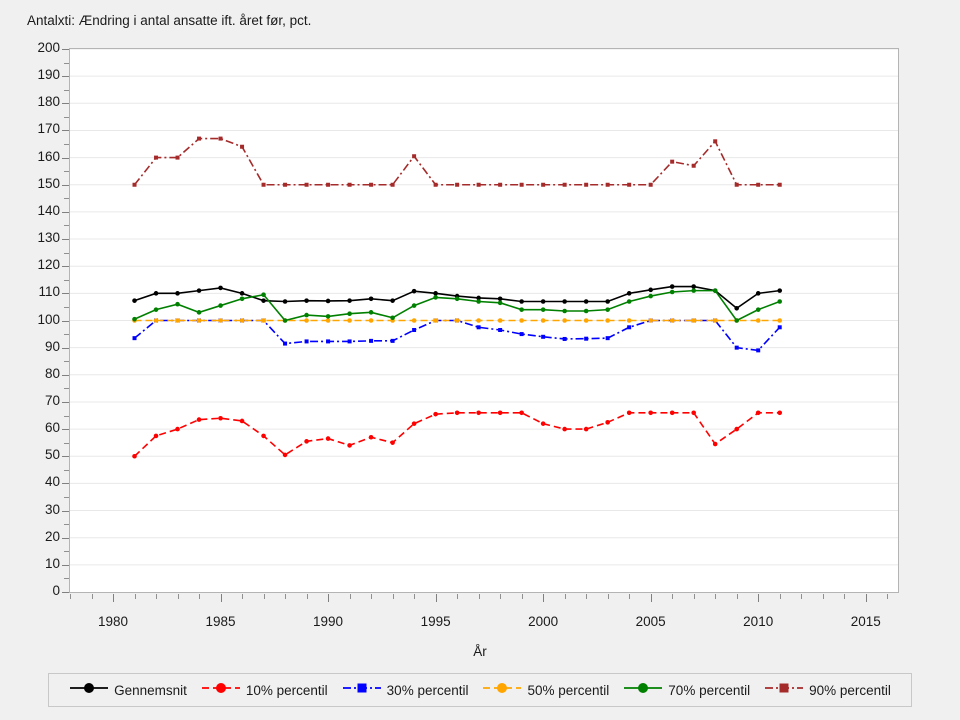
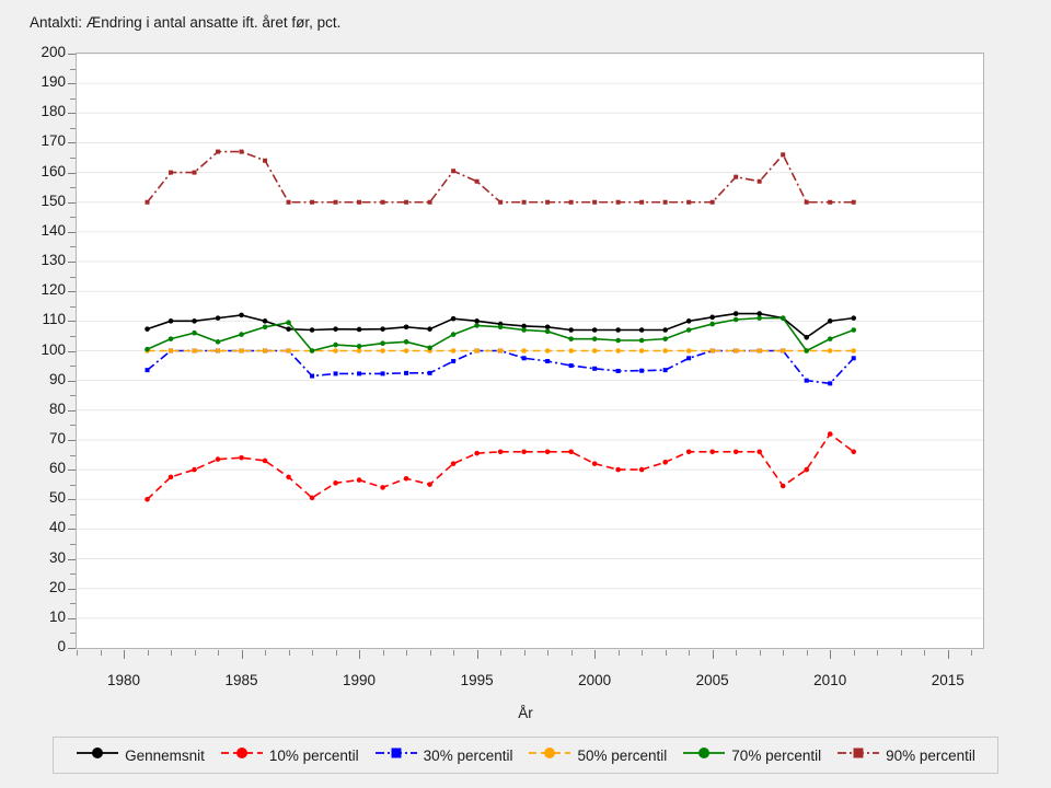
90% percentil/1995: 150 -> 157
10% percentil/2010: 66 -> 72
